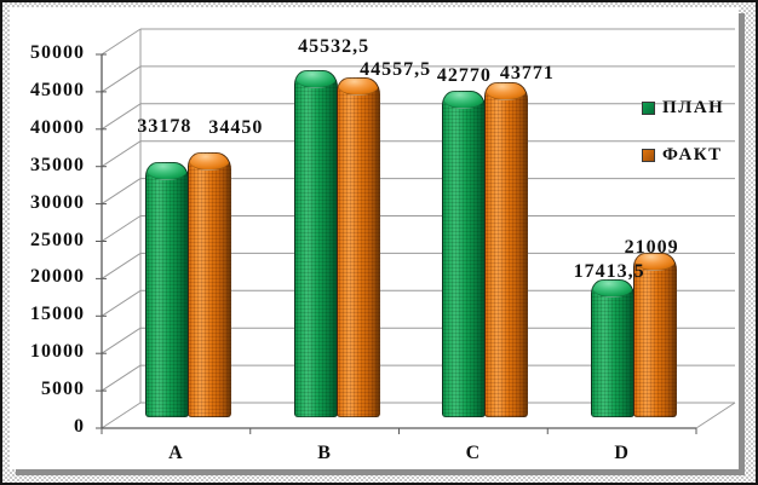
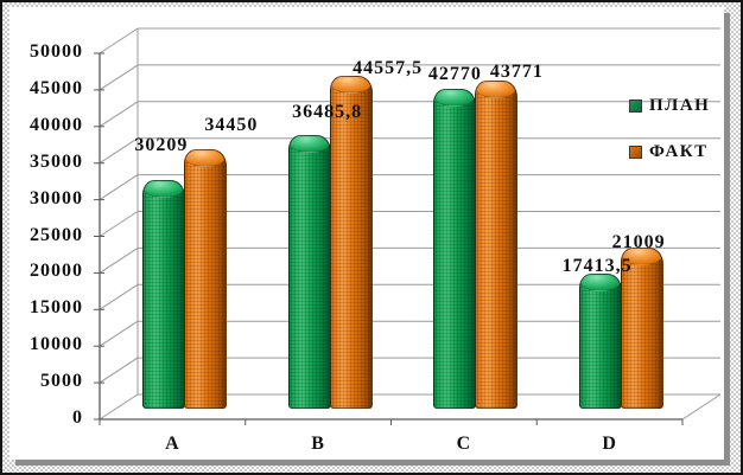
ПЛАН/A: 33178 -> 30209
ПЛАН/B: 45532,5 -> 36485,8
